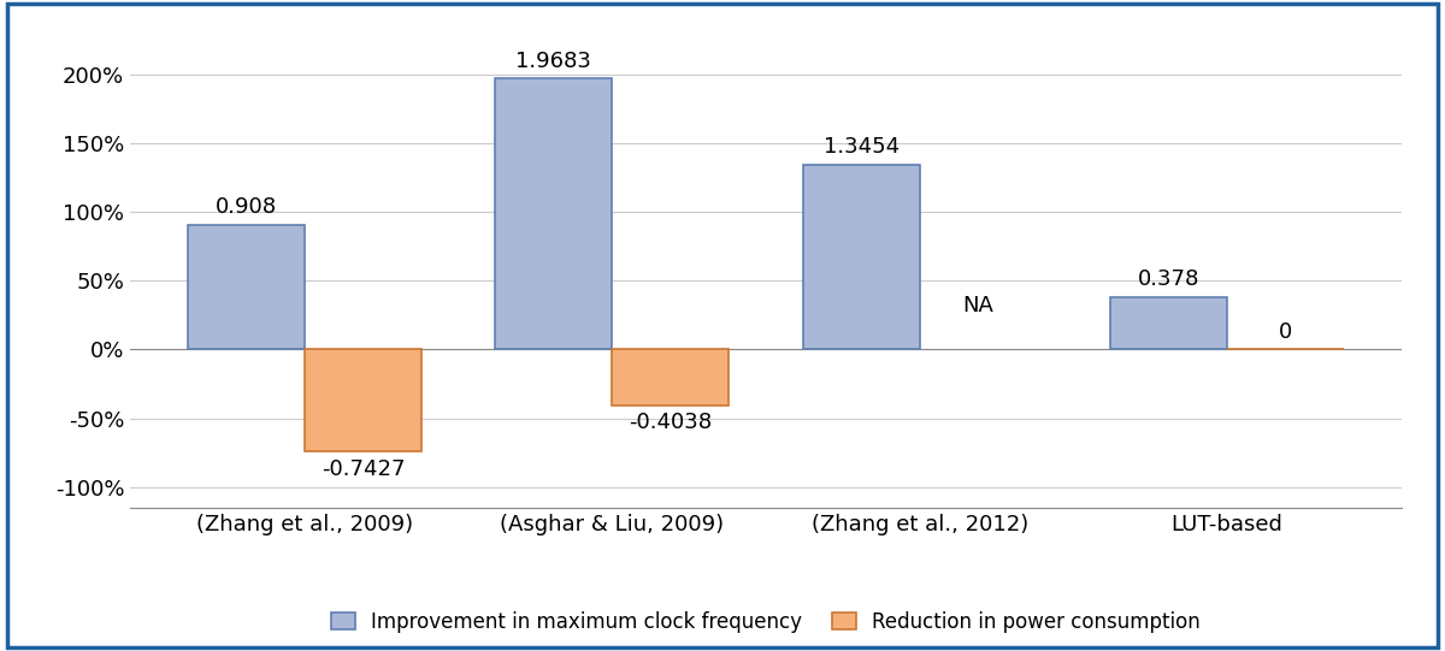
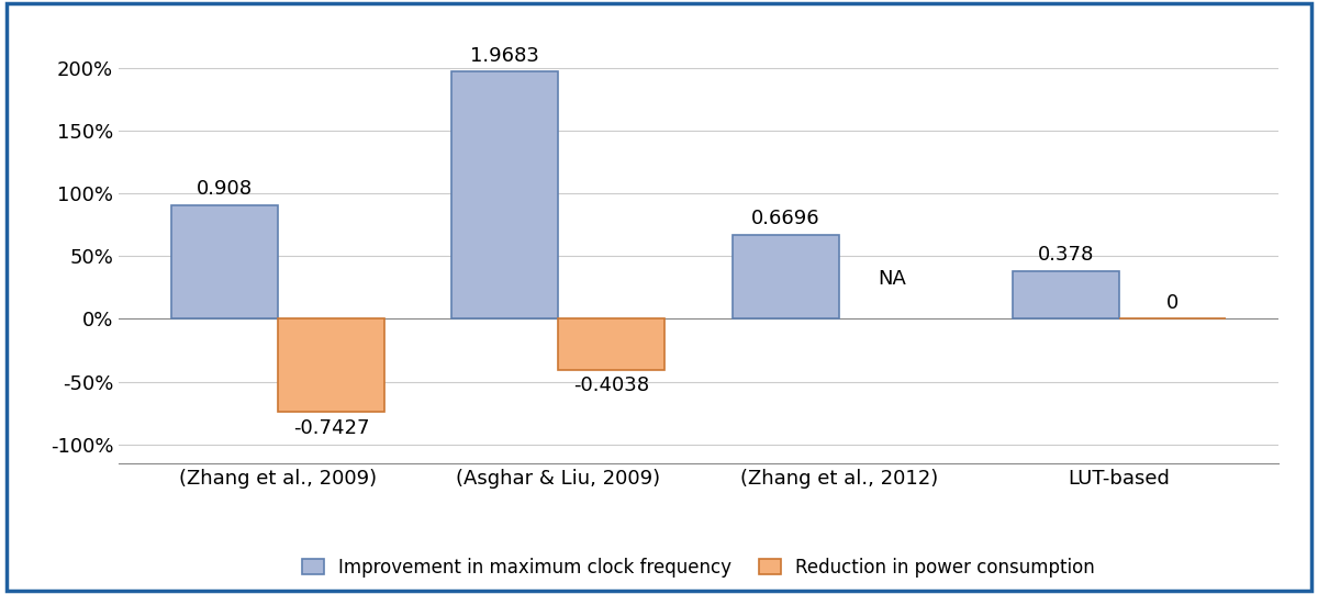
Improvement in maximum clock frequency/(Zhang et al., 2012): 1.3454 -> 0.6696
